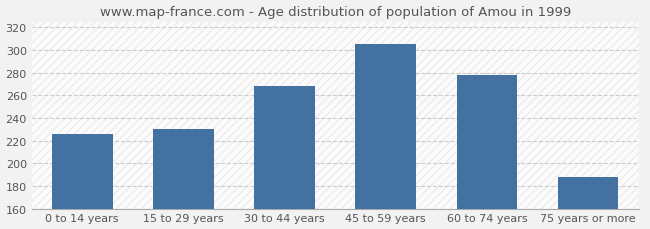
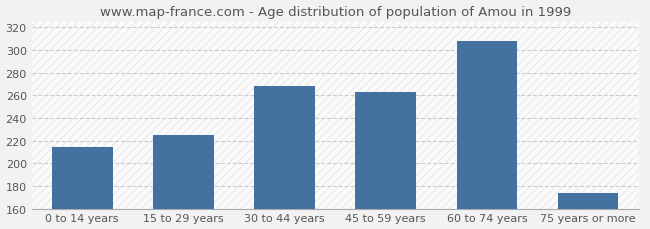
0 to 14 years: 226 -> 214
15 to 29 years: 230 -> 225
45 to 59 years: 305 -> 263
60 to 74 years: 278 -> 308
75 years or more: 188 -> 174
